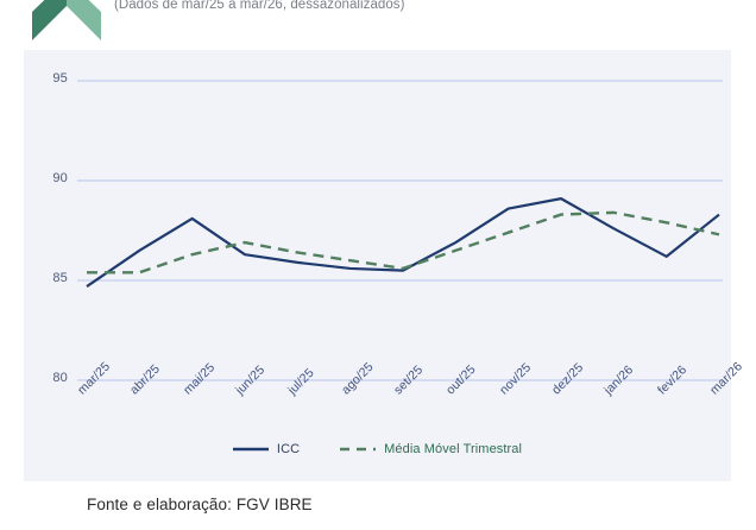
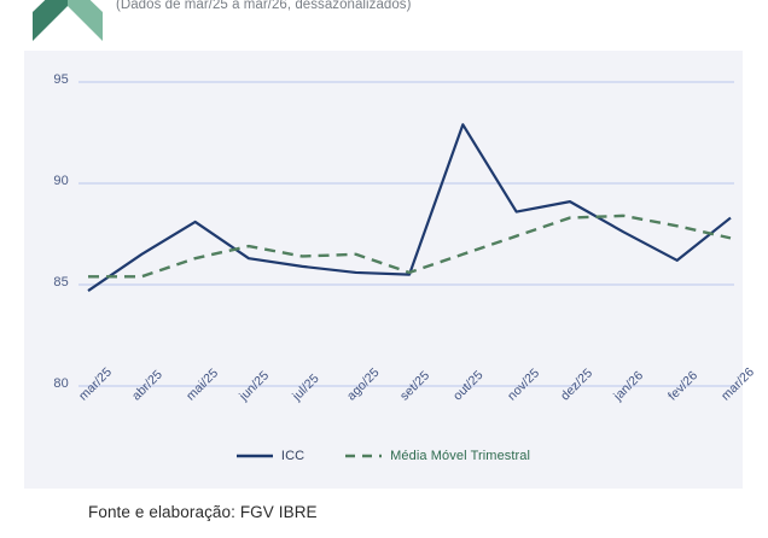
Média Móvel Trimestral/ago/25: 86.0 -> 86.5
ICC/out/25: 86.9 -> 92.9
